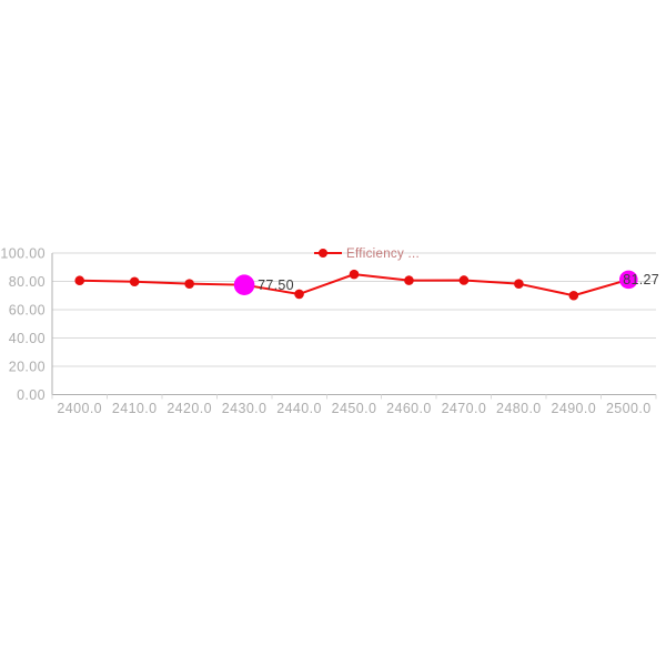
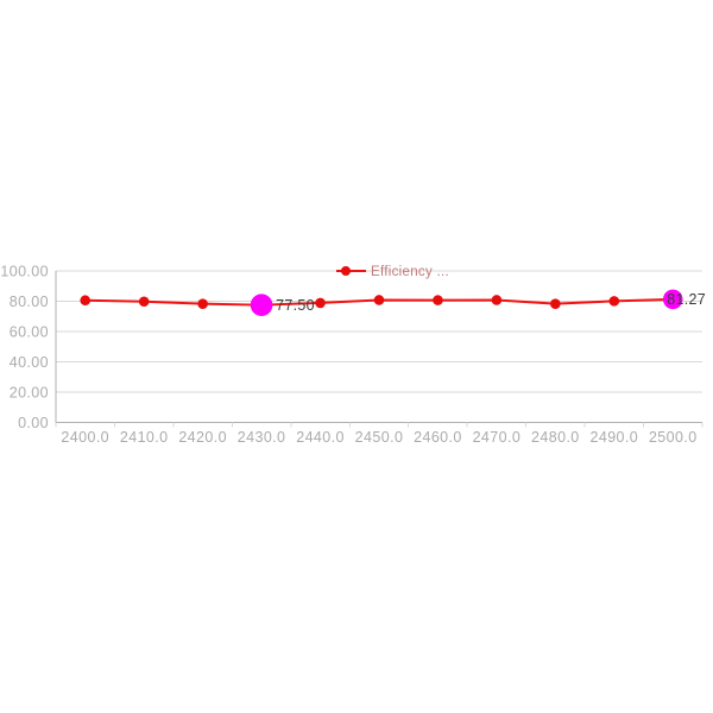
2440.0: 71 -> 79
2450.0: 85 -> 81
2490.0: 70 -> 80
